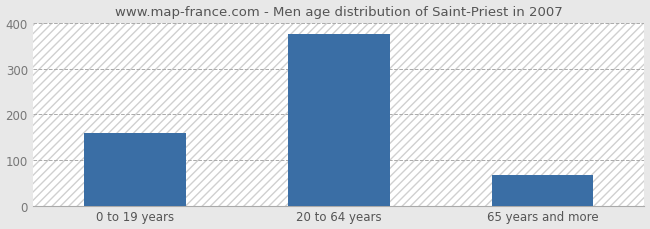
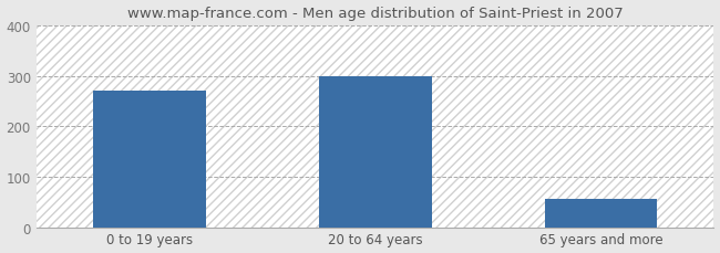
0 to 19 years: 160 -> 270
20 to 64 years: 375 -> 300
65 years and more: 68 -> 55
